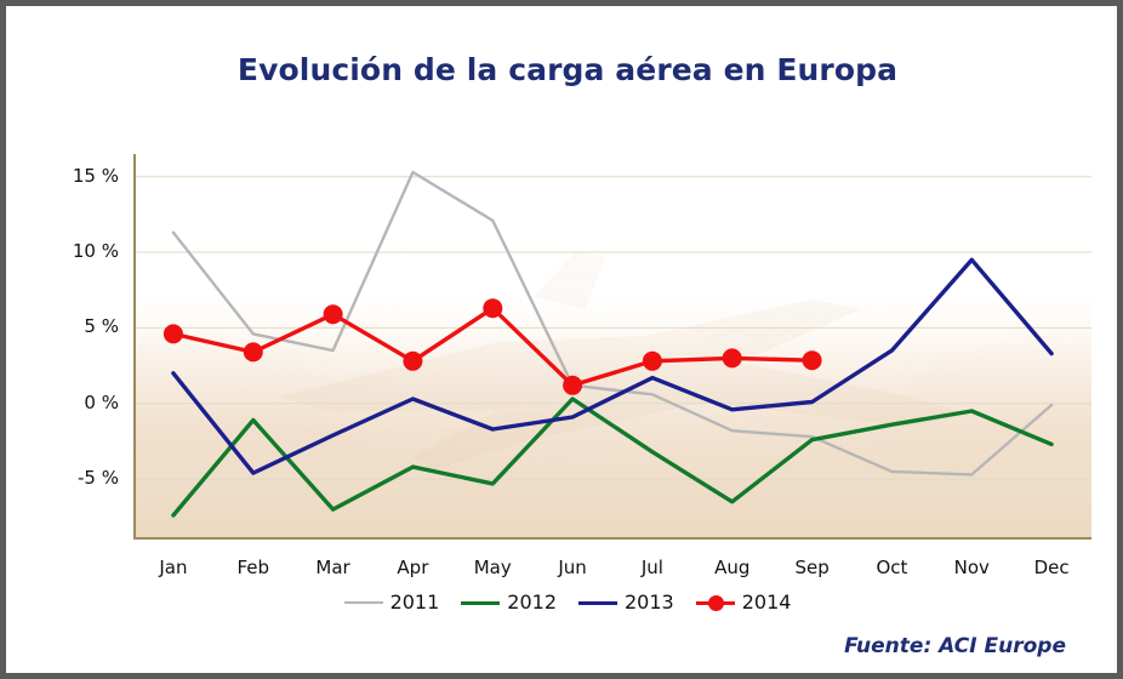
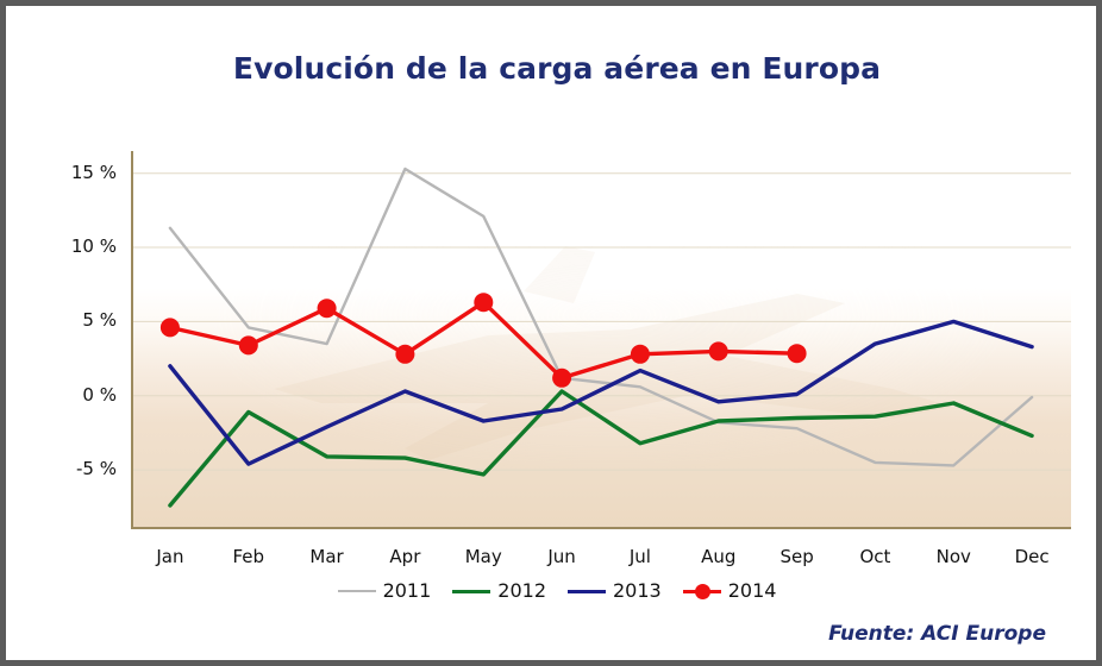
2012/Mar: -7.0% -> -4.1%
2012/Aug: -6.5% -> -1.7%
2012/Sep: -2.4% -> -1.5%
2013/Nov: 9.5% -> 5.0%
